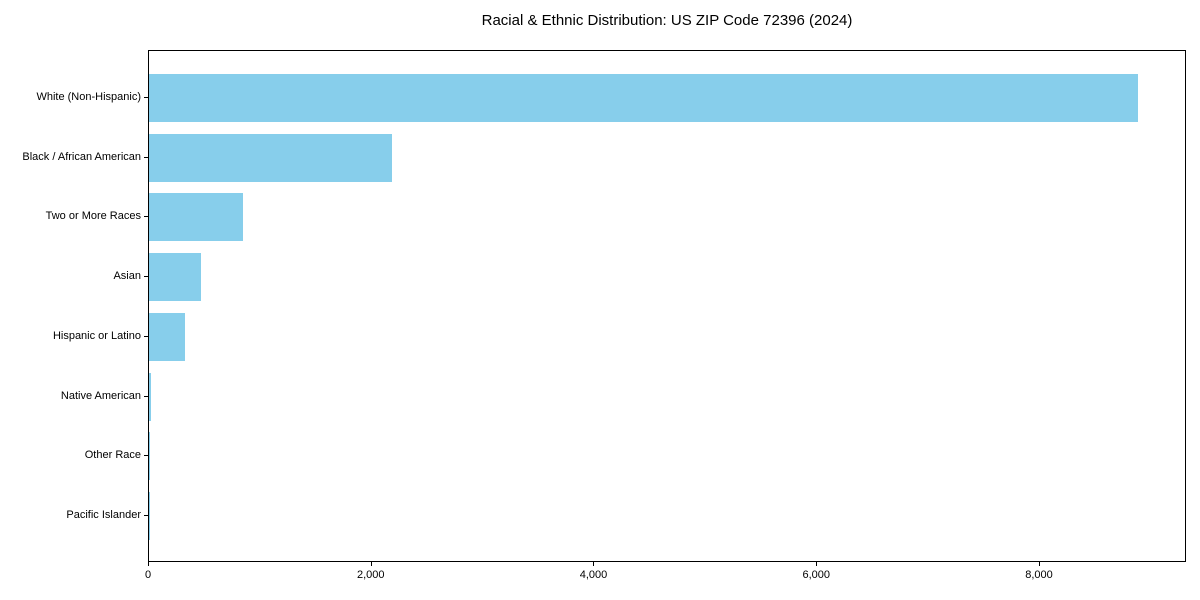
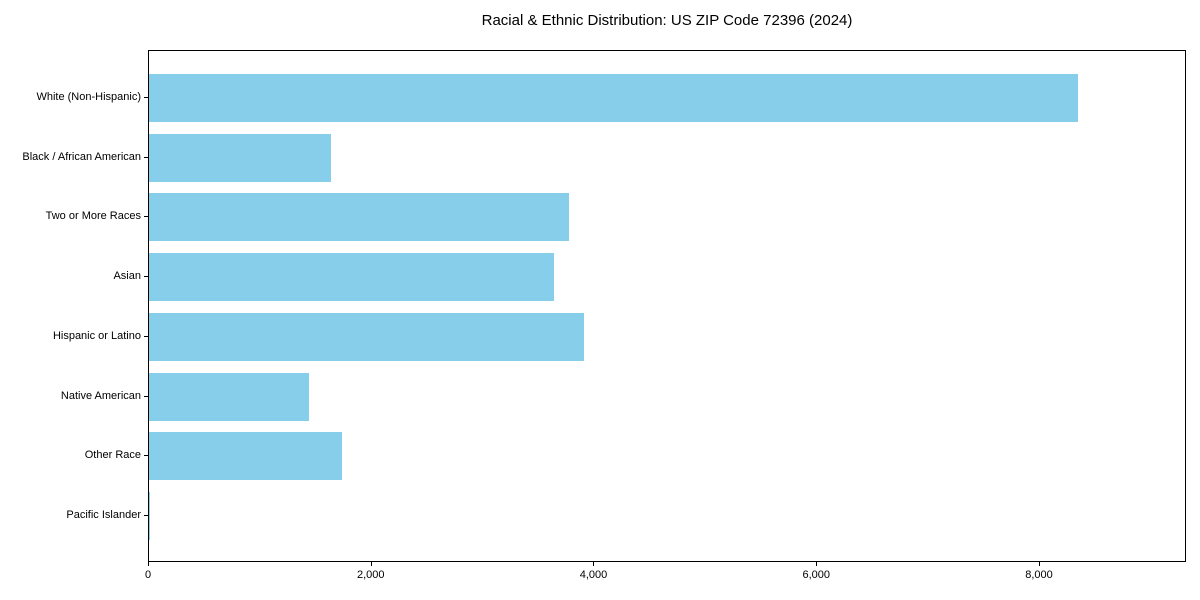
White (Non-Hispanic): 8880 -> 8340
Black / African American: 2180 -> 1630
Two or More Races: 840 -> 3770
Asian: 470 -> 3640
Hispanic or Latino: 320 -> 3910
Native American: 20 -> 1440
Other Race: 10 -> 1730
